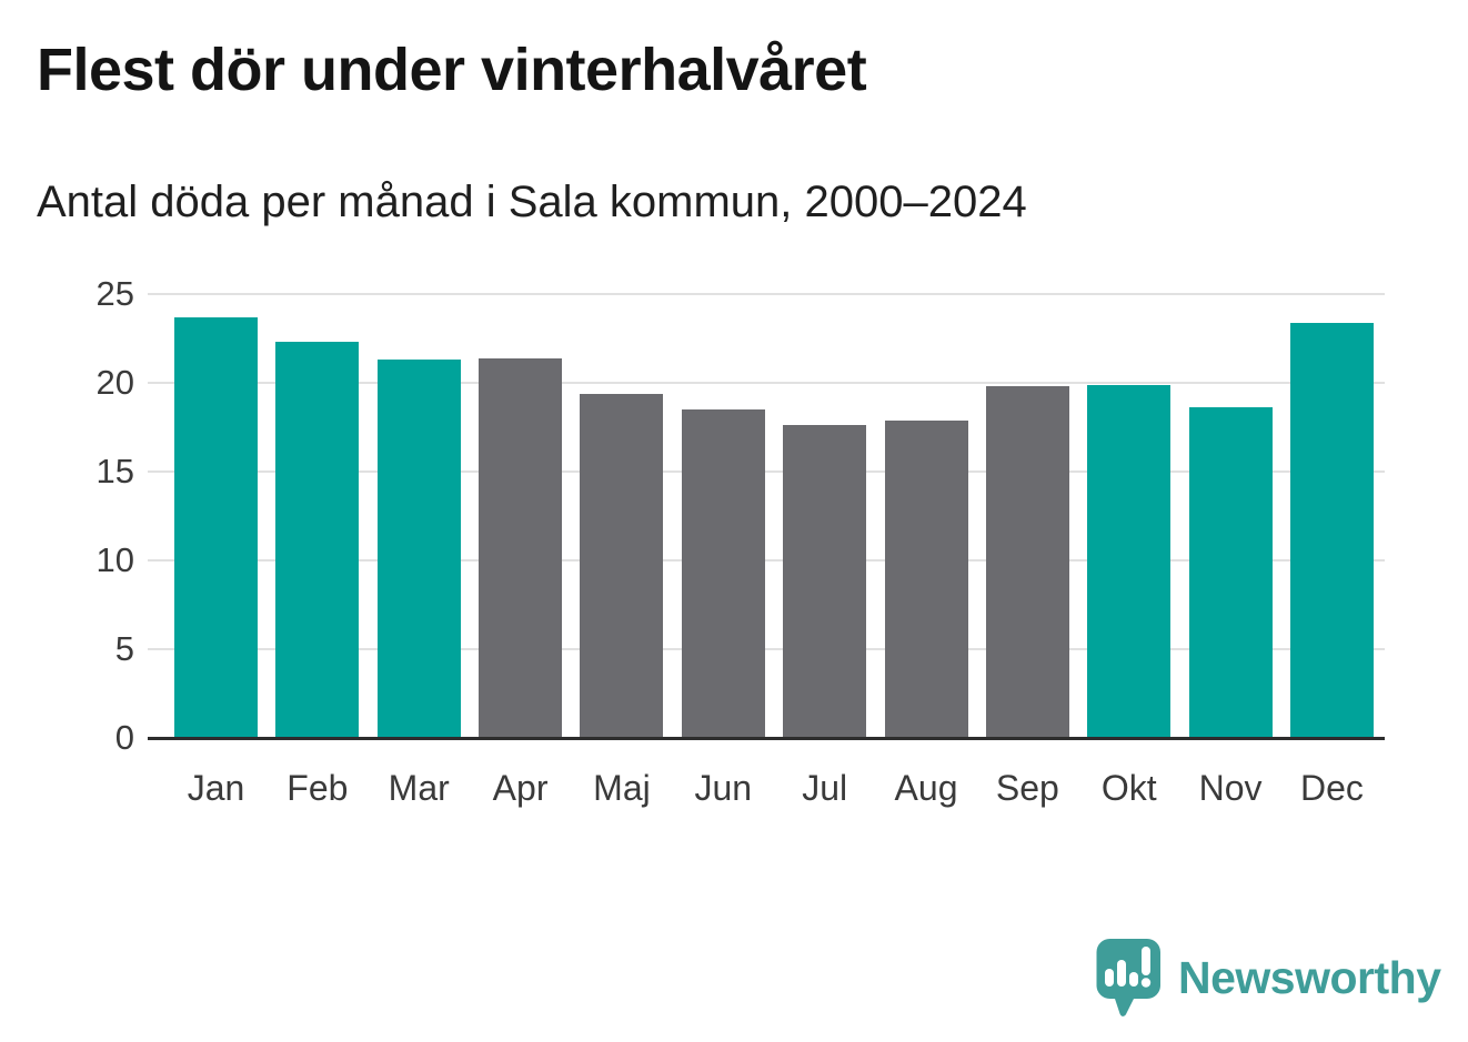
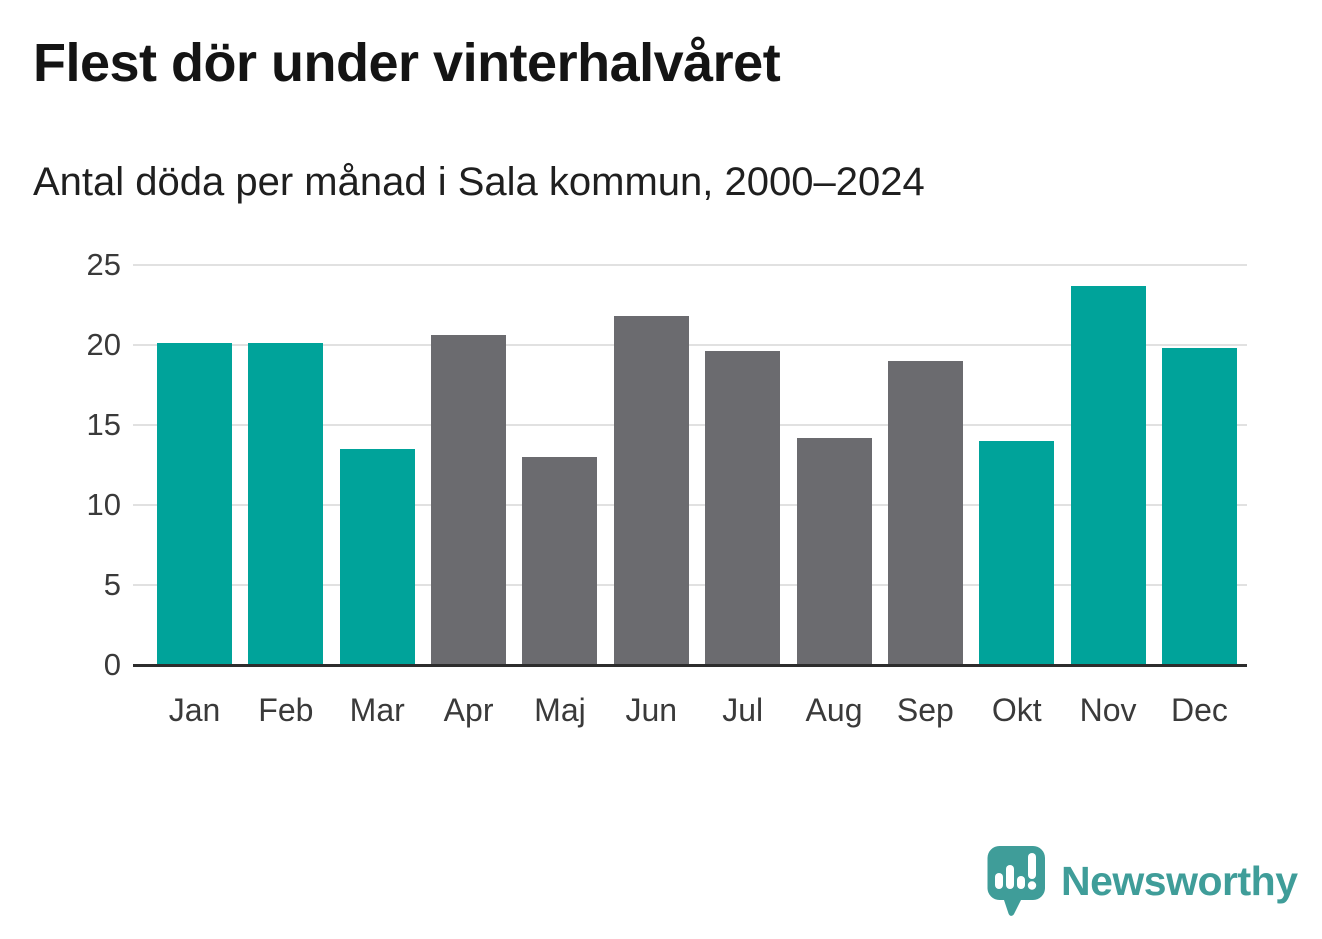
Jan: 23.7 -> 20.1
Feb: 22.3 -> 20.1
Mar: 21.3 -> 13.5
Apr: 21.4 -> 20.6
Maj: 19.4 -> 13.0
Jun: 18.5 -> 21.8
Jul: 17.6 -> 19.6
Aug: 17.9 -> 14.2
Sep: 19.8 -> 19.0
Okt: 19.9 -> 14.0
Nov: 18.6 -> 23.7
Dec: 23.4 -> 19.8
